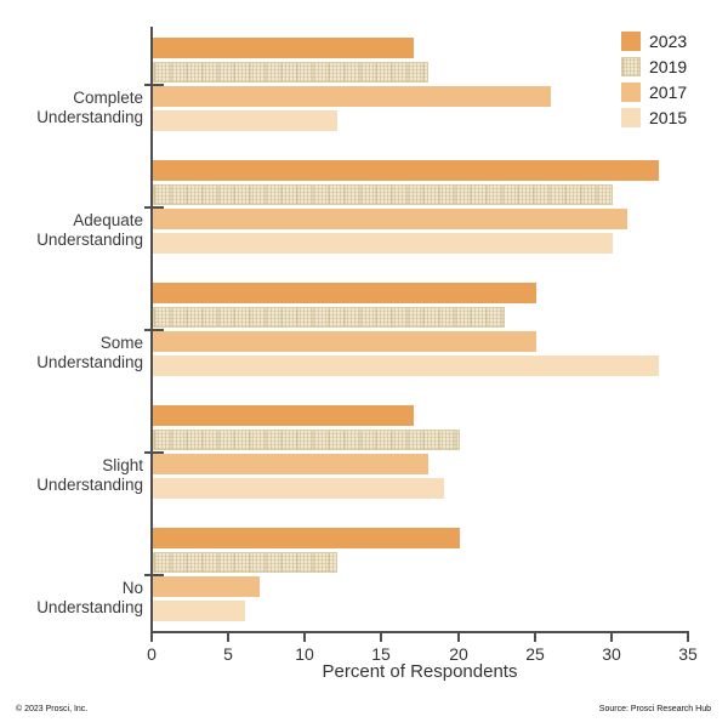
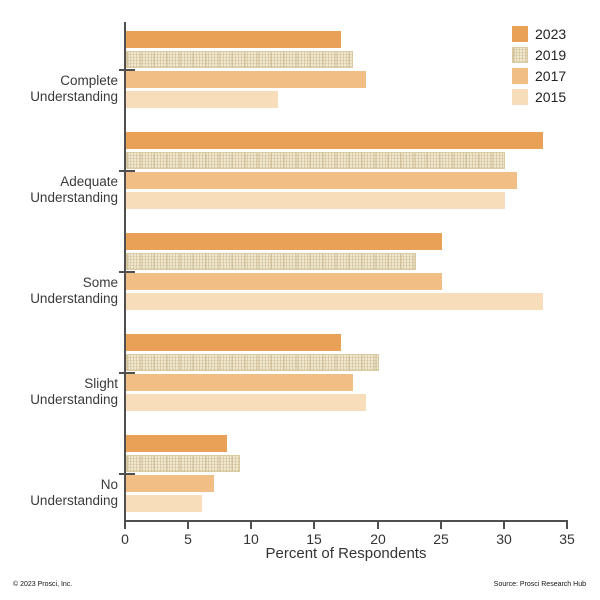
2017/Complete Understanding: 26 -> 19
2023/No Understanding: 20 -> 8
2019/No Understanding: 12 -> 9
